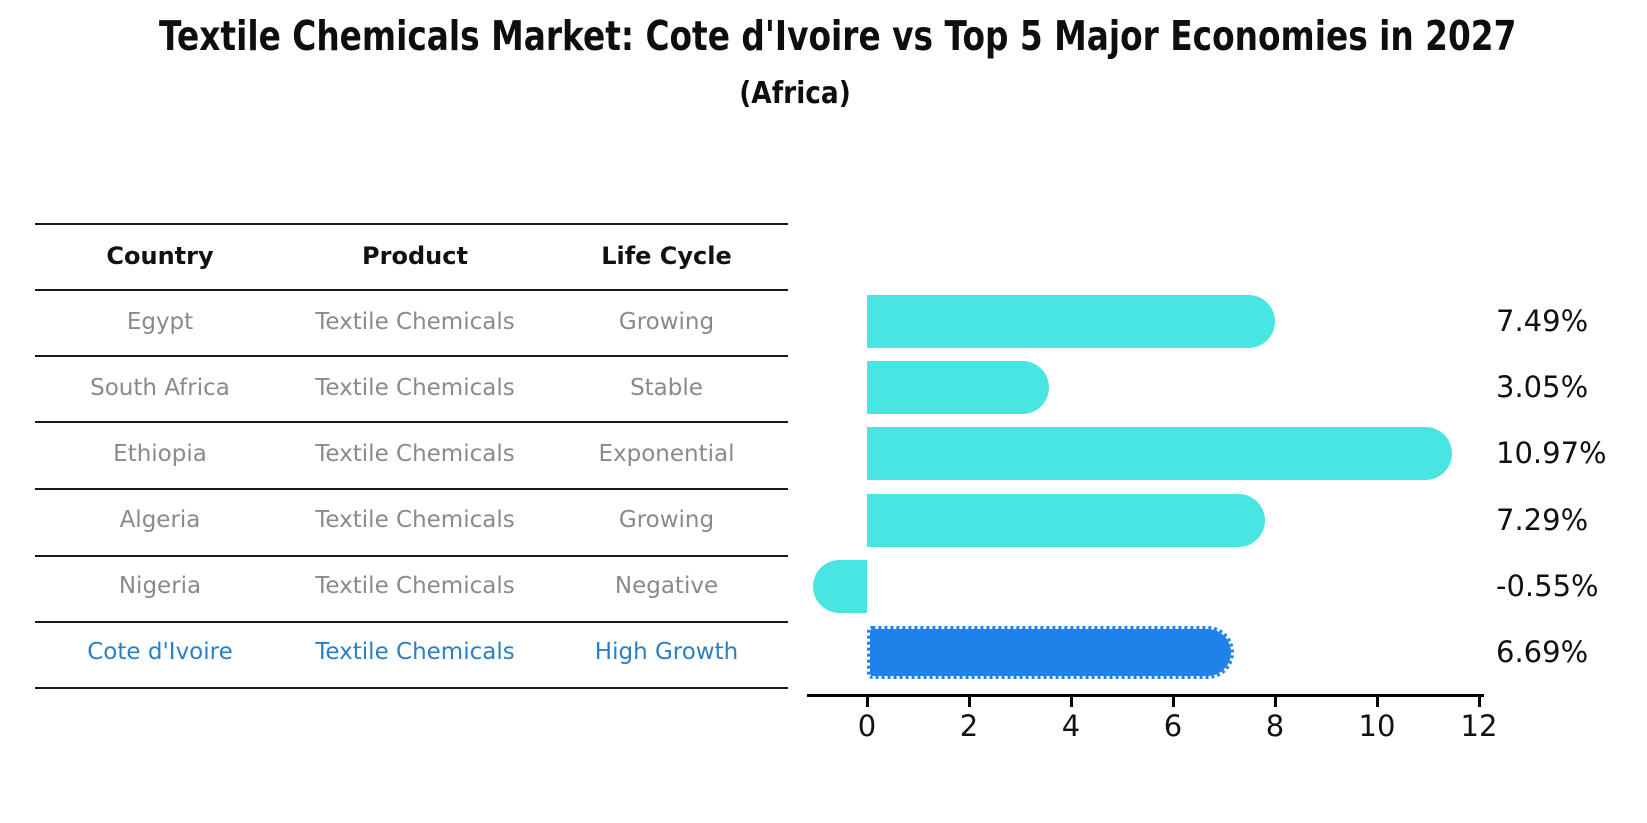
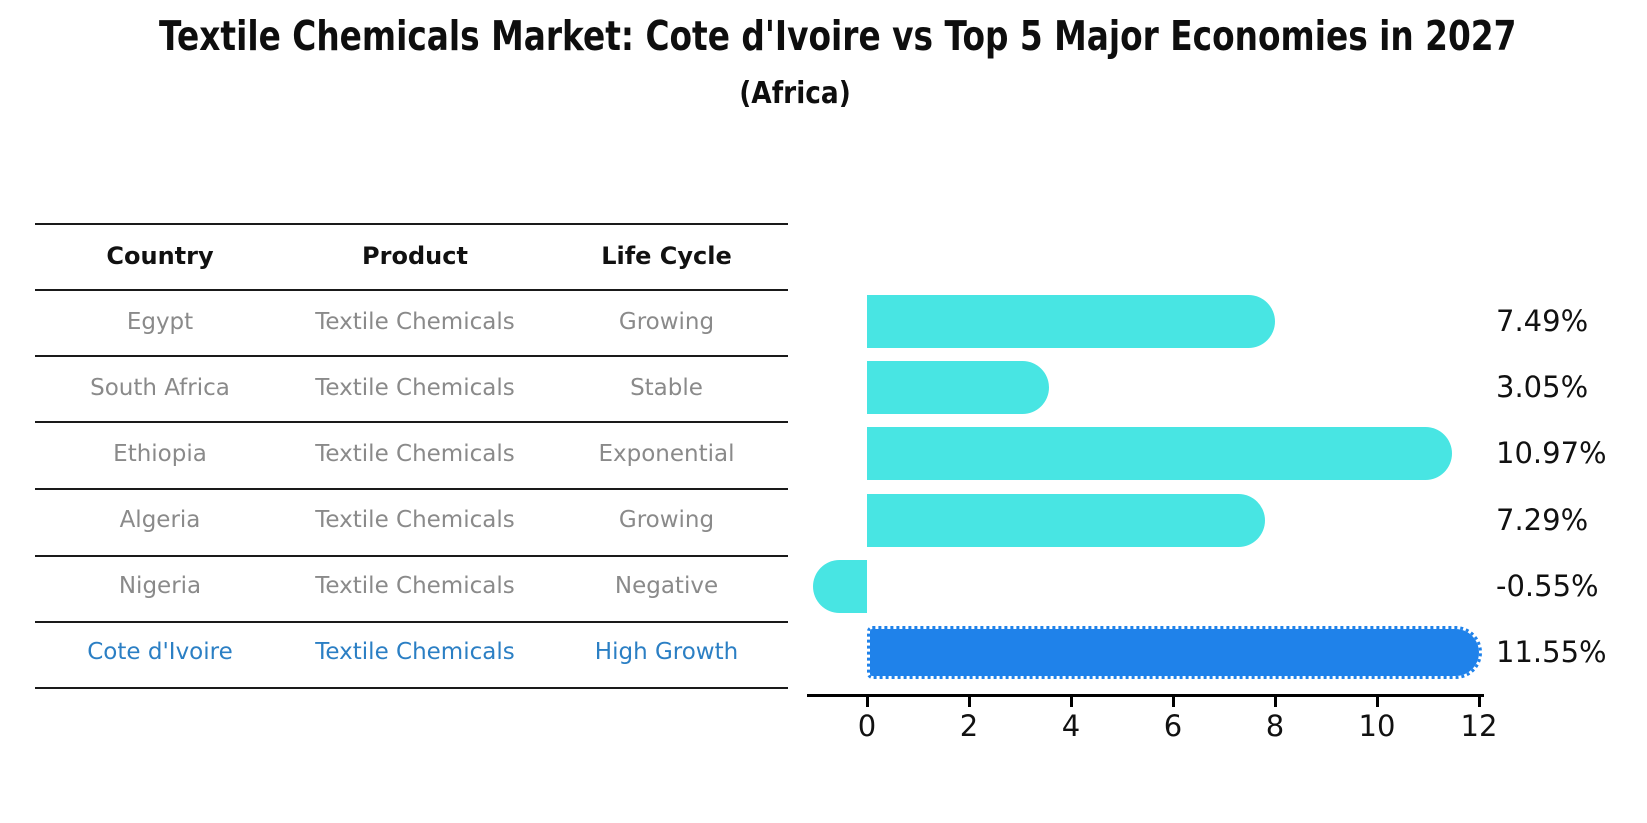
Cote d'Ivoire: 6.69% -> 11.55%
